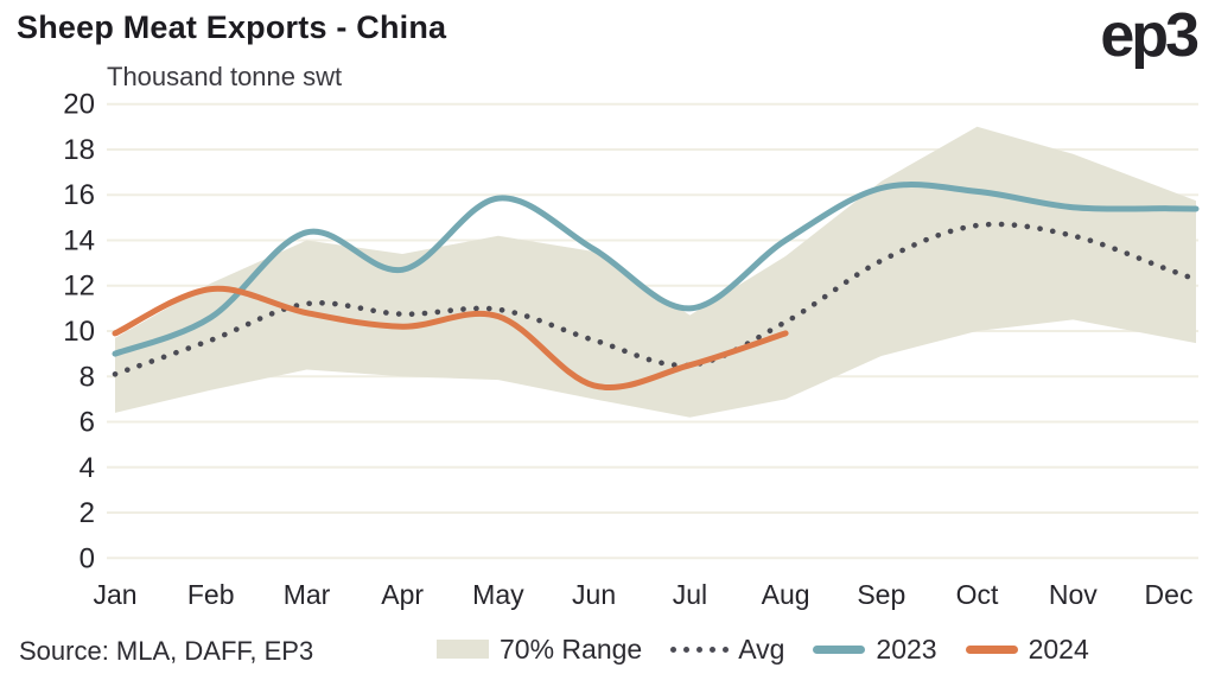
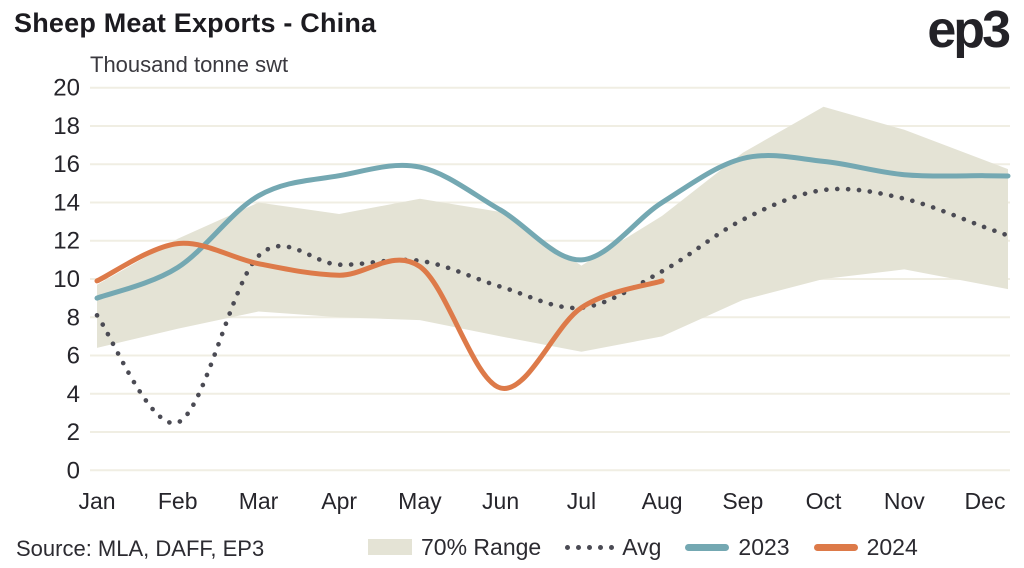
Avg/Feb: 9.6 -> 2.5
2023/Apr: 12.7 -> 15.4
2024/Jun: 7.6 -> 4.3
